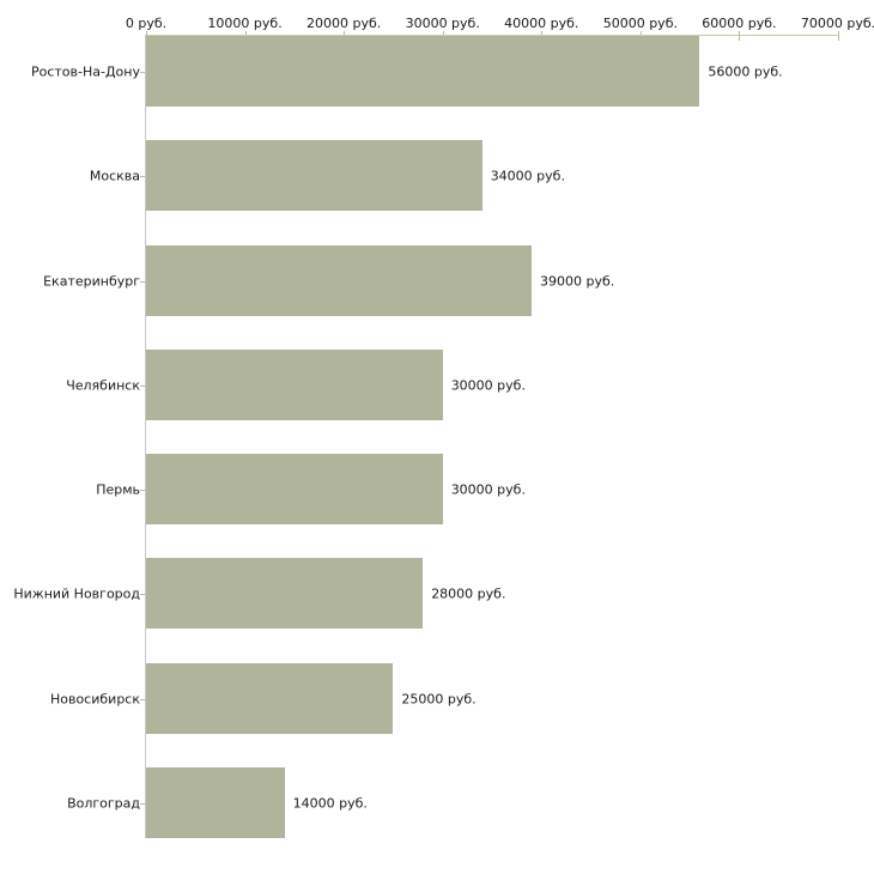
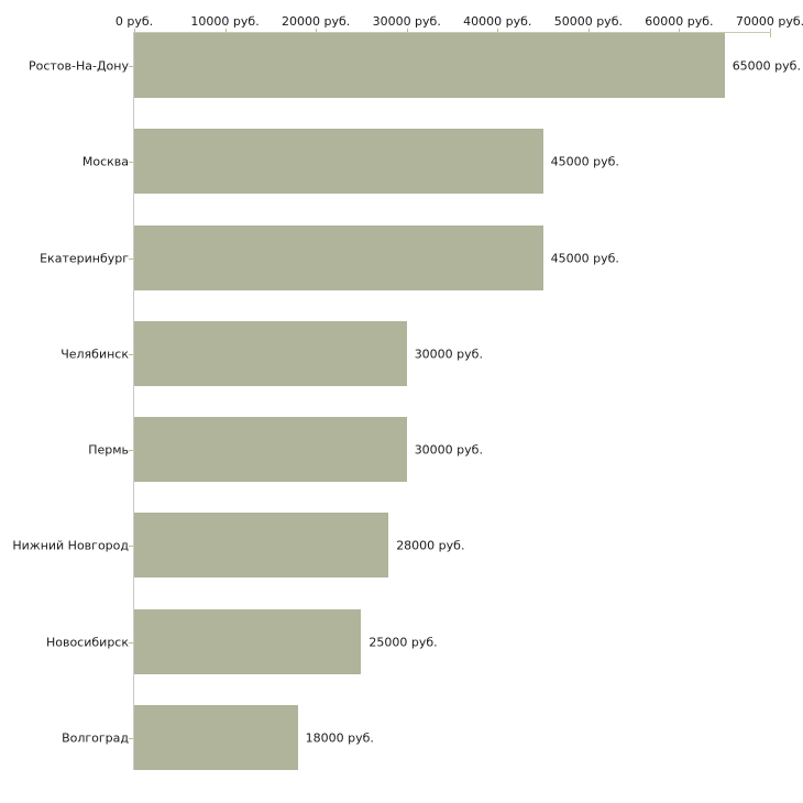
Ростов-На-Дону: 56000 -> 65000
Москва: 34000 -> 45000
Екатеринбург: 39000 -> 45000
Волгоград: 14000 -> 18000
